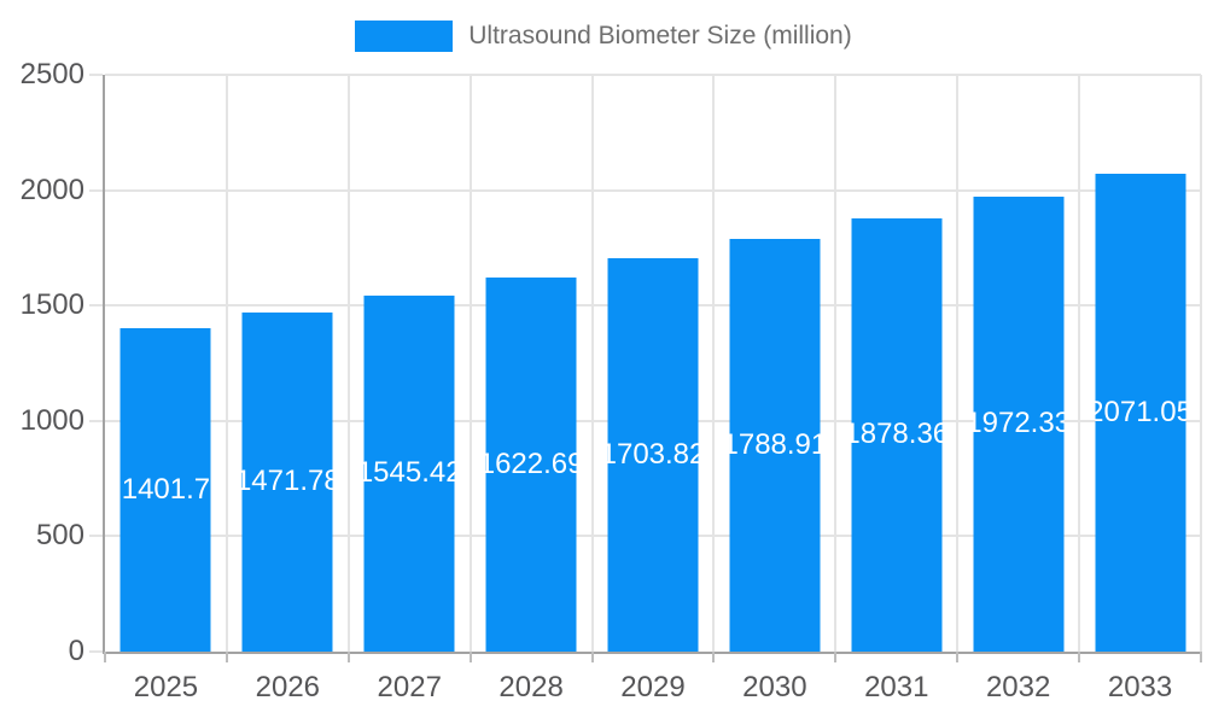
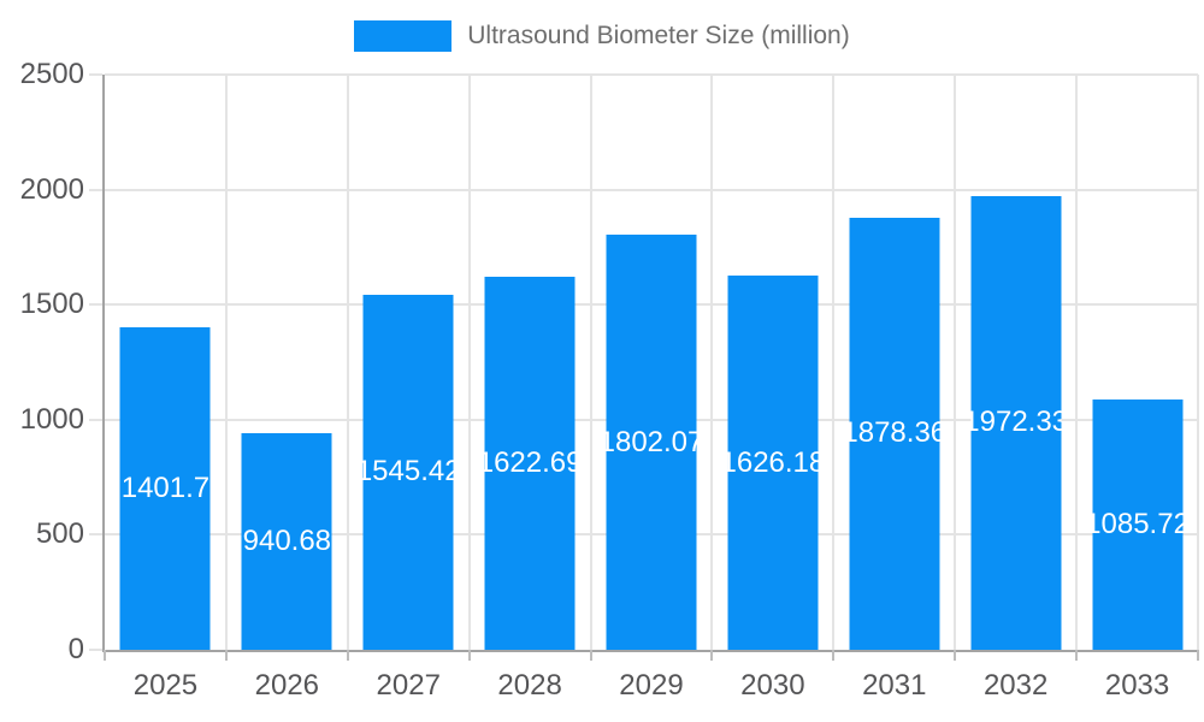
2026: 1471.78 -> 940.68
2029: 1703.82 -> 1802.07
2030: 1788.91 -> 1626.18
2033: 2071.05 -> 1085.72
